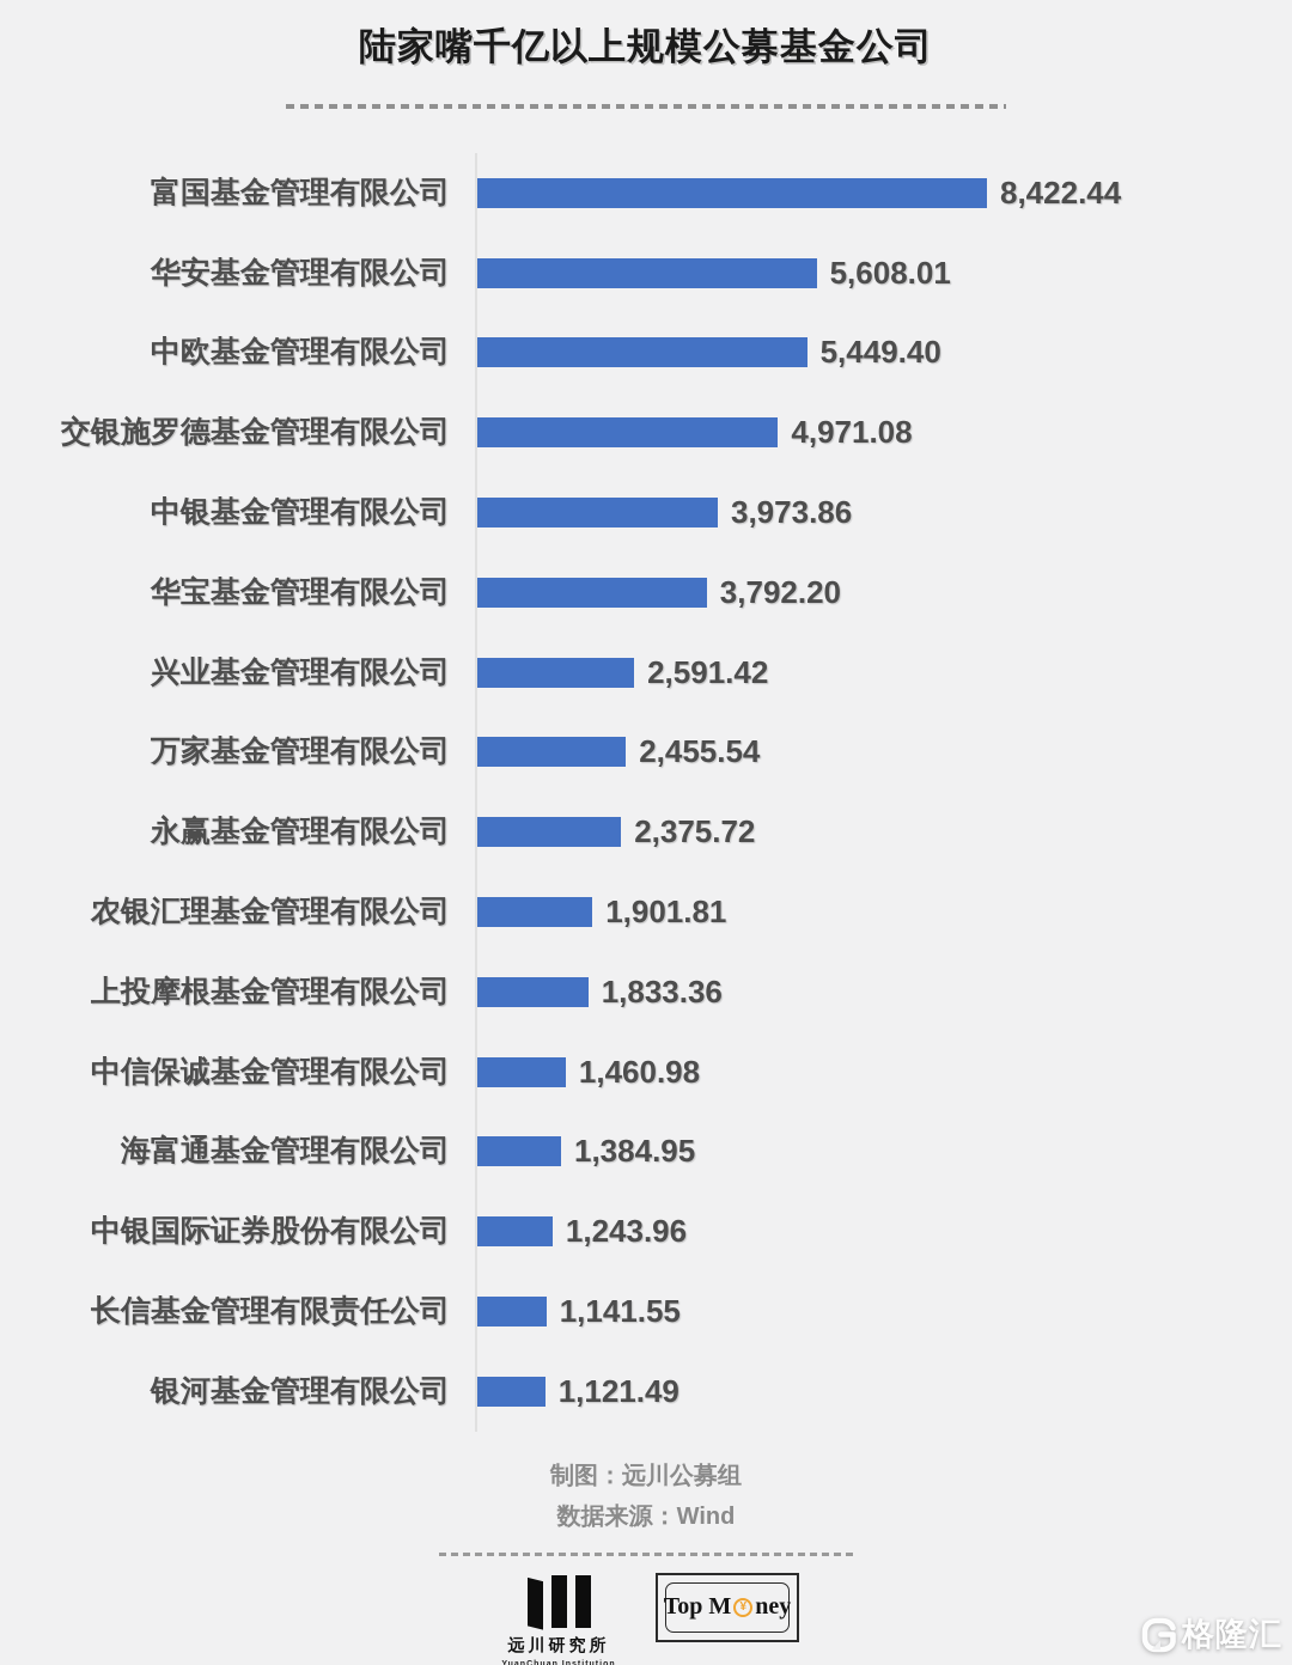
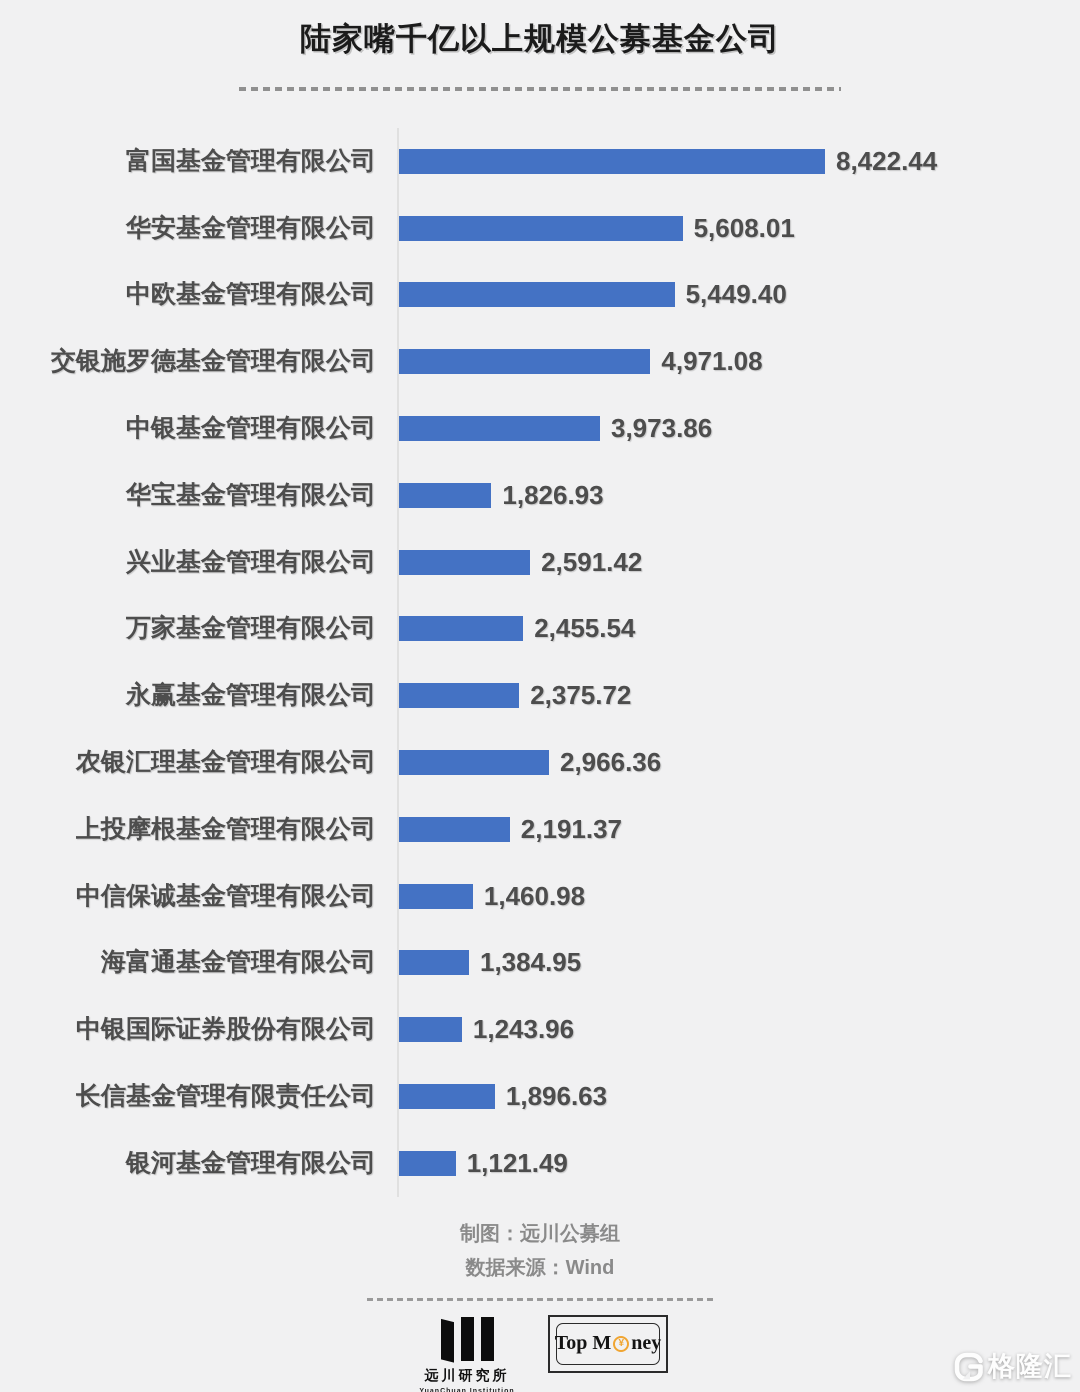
华宝基金管理有限公司: 3,792.20 -> 1,826.93
农银汇理基金管理有限公司: 1,901.81 -> 2,966.36
上投摩根基金管理有限公司: 1,833.36 -> 2,191.37
长信基金管理有限责任公司: 1,141.55 -> 1,896.63
